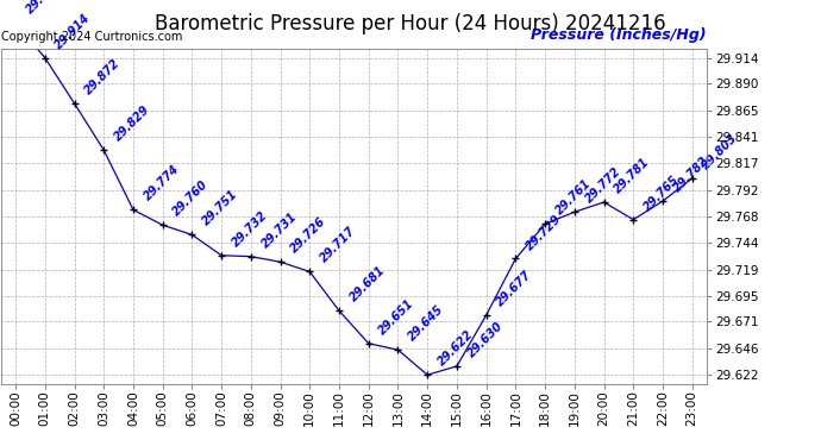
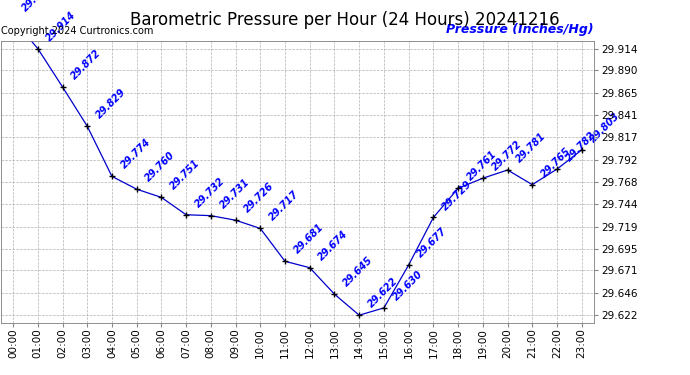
12:00: 29.651 -> 29.674
